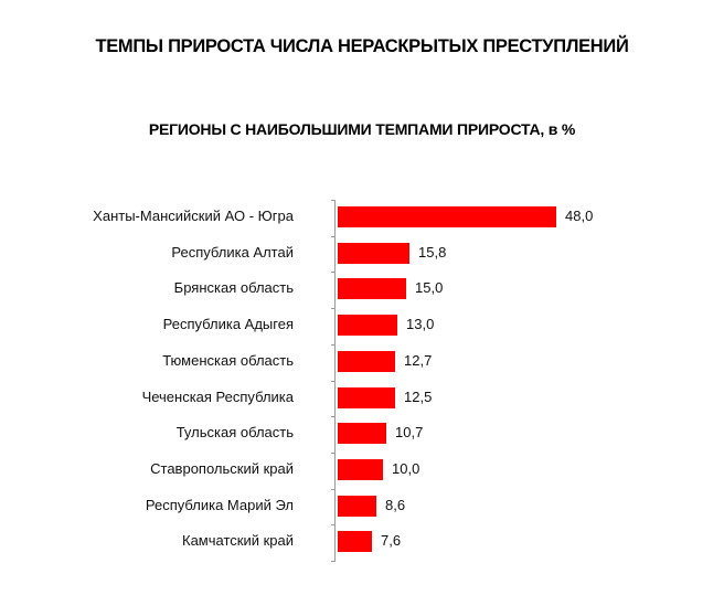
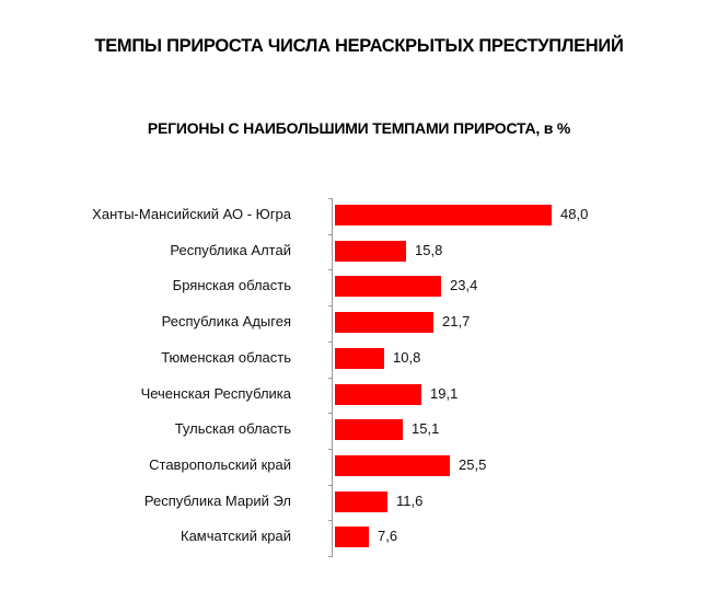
Брянская область: 15,0 -> 23,4
Республика Адыгея: 13,0 -> 21,7
Тюменская область: 12,7 -> 10,8
Чеченская Республика: 12,5 -> 19,1
Тульская область: 10,7 -> 15,1
Ставропольский край: 10,0 -> 25,5
Республика Марий Эл: 8,6 -> 11,6
